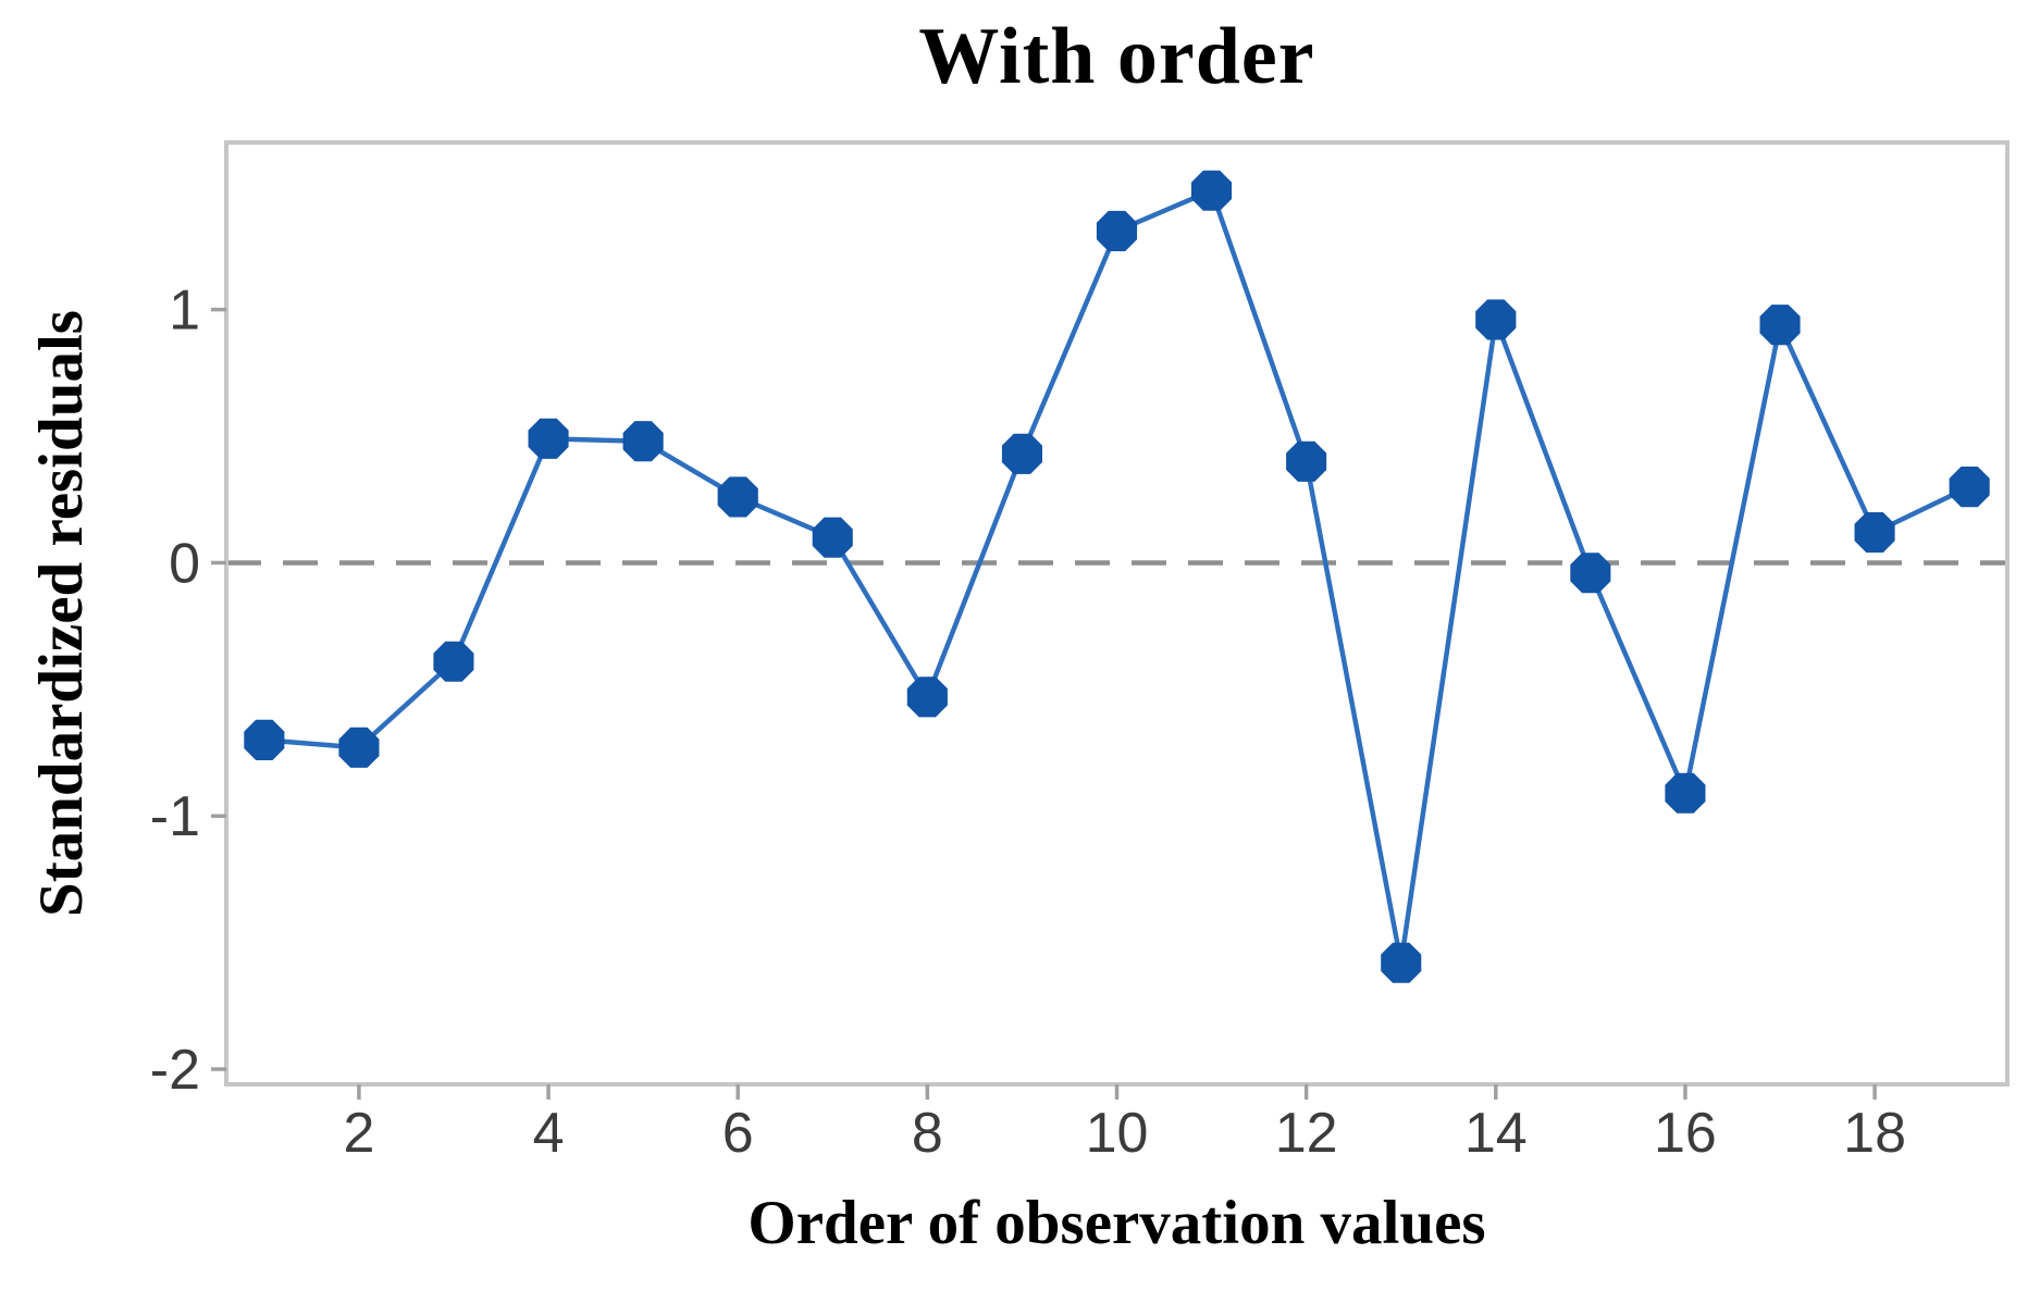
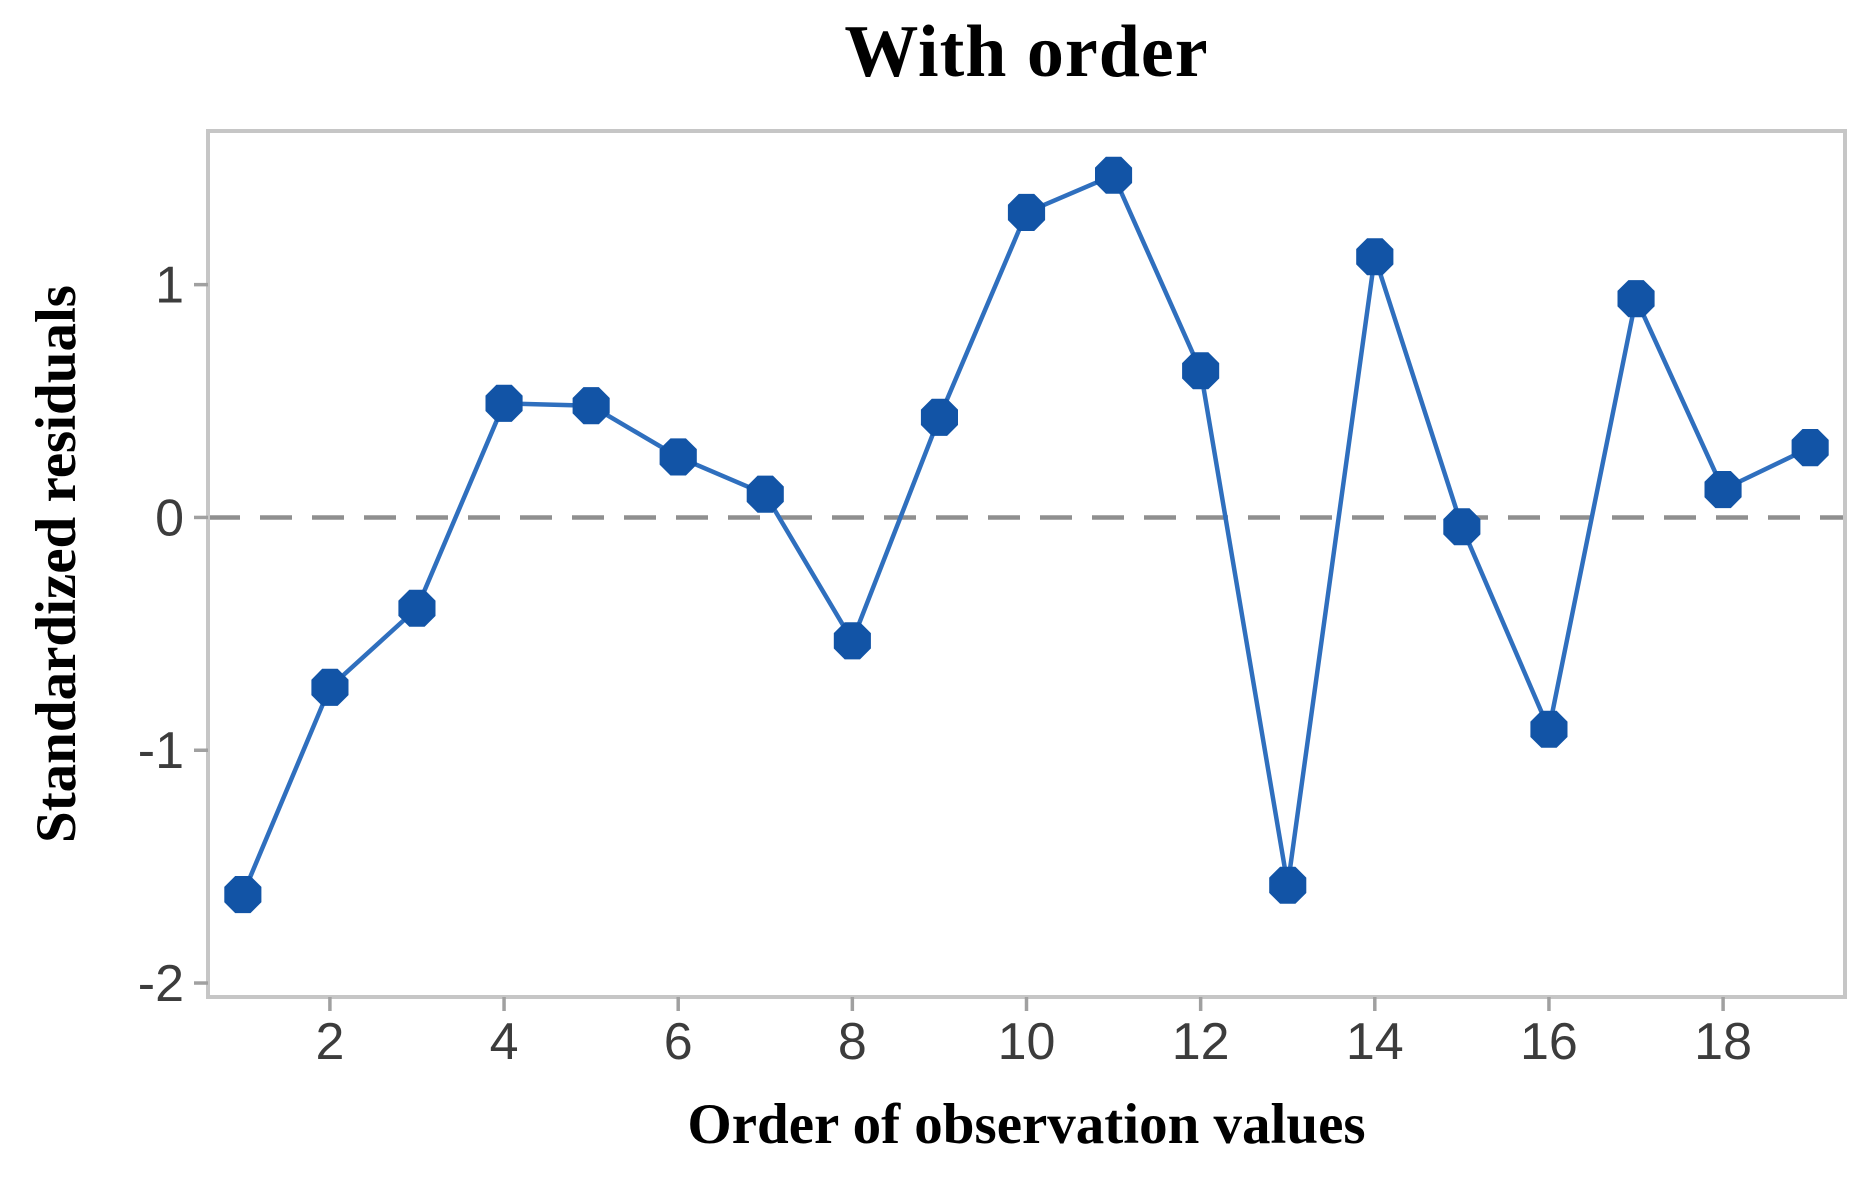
1: -0.70 -> -1.62
12: 0.40 -> 0.63
14: 0.96 -> 1.12
